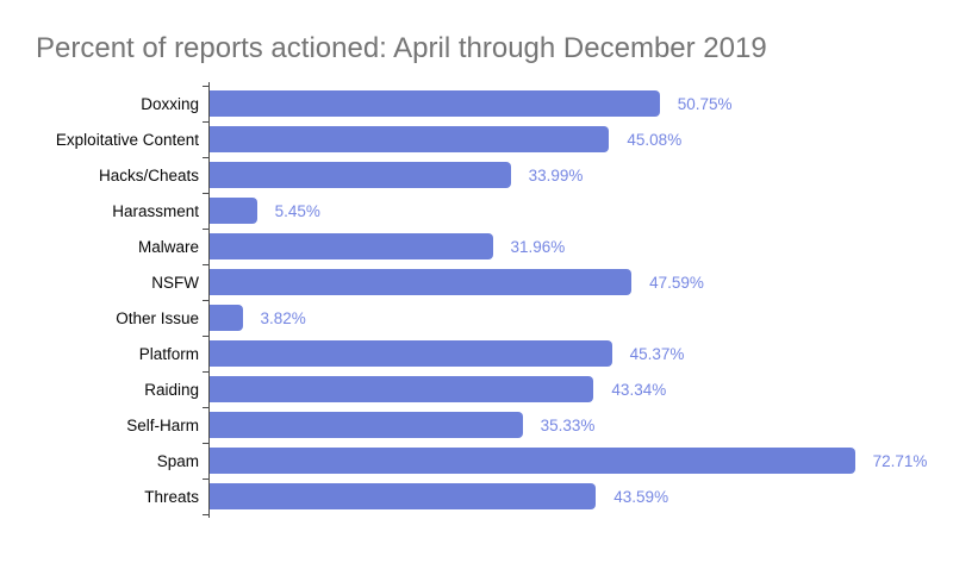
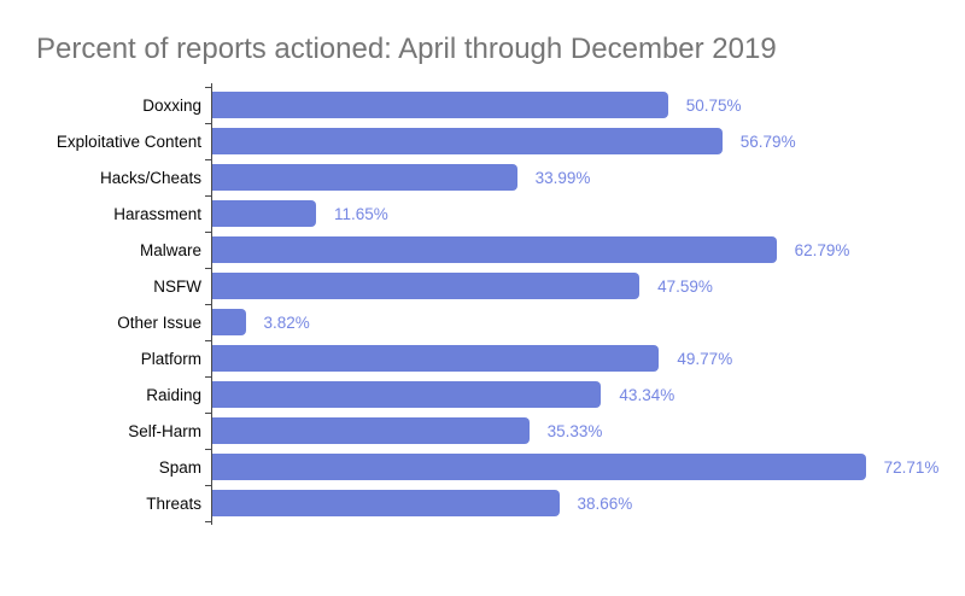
Exploitative Content: 45.08% -> 56.79%
Harassment: 5.45% -> 11.65%
Malware: 31.96% -> 62.79%
Platform: 45.37% -> 49.77%
Threats: 43.59% -> 38.66%
